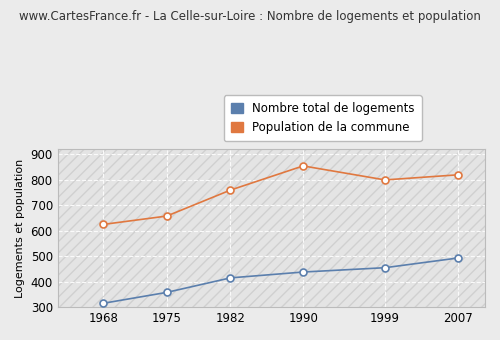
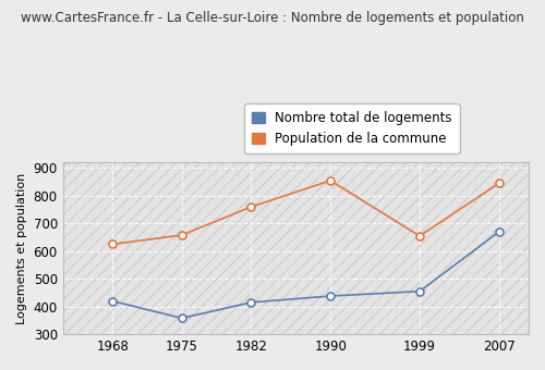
Nombre total de logements/1968: 315 -> 420
Population de la commune/1999: 800 -> 655
Nombre total de logements/2007: 493 -> 670
Population de la commune/2007: 820 -> 845
